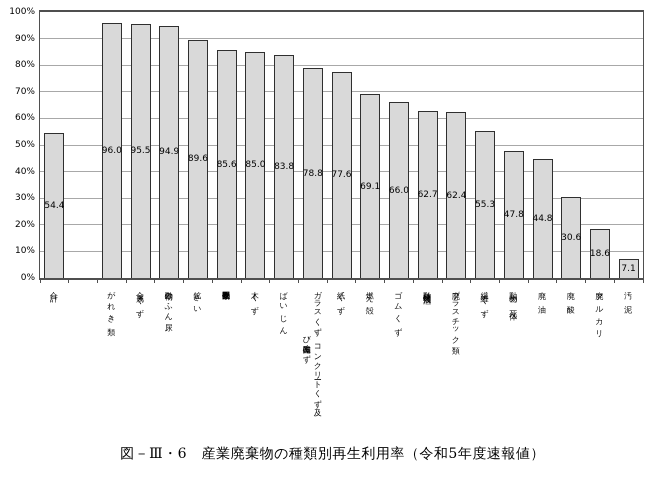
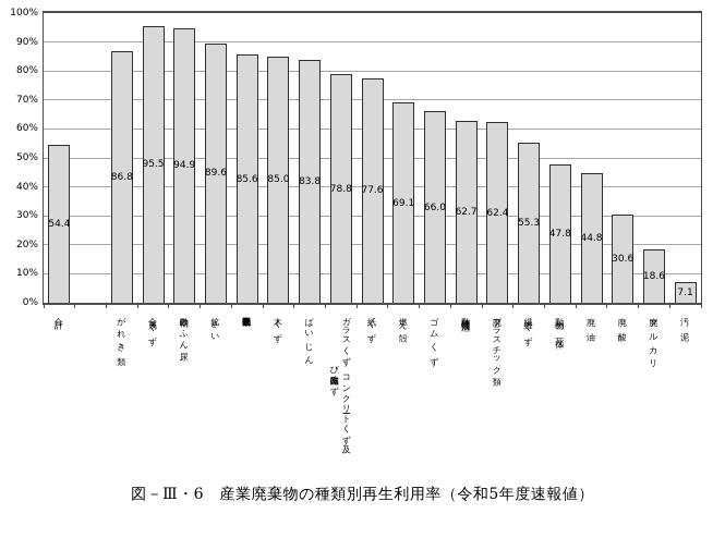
がれき類: 96.0 -> 86.8
